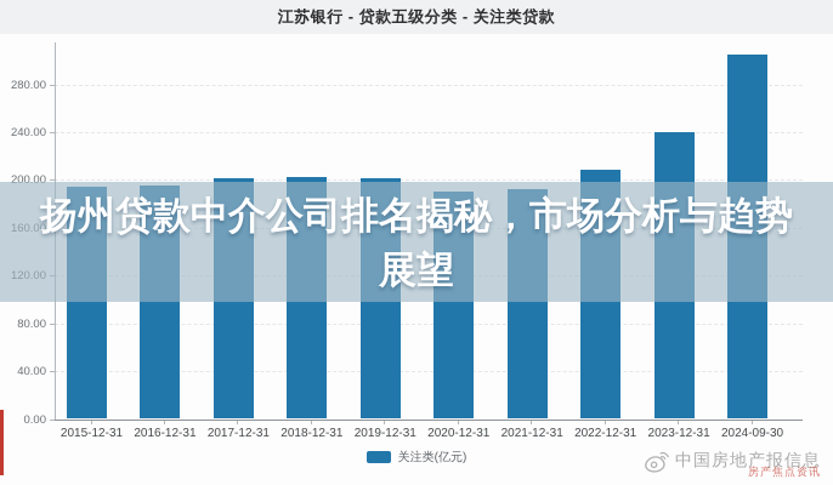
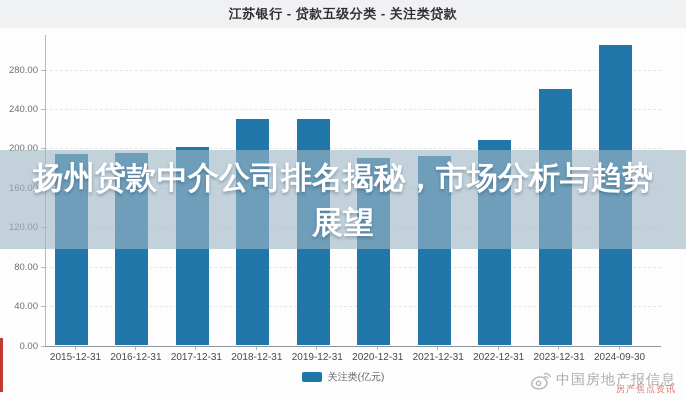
2018-12-31: 200 -> 230
2019-12-31: 200 -> 230
2023-12-31: 240 -> 260
